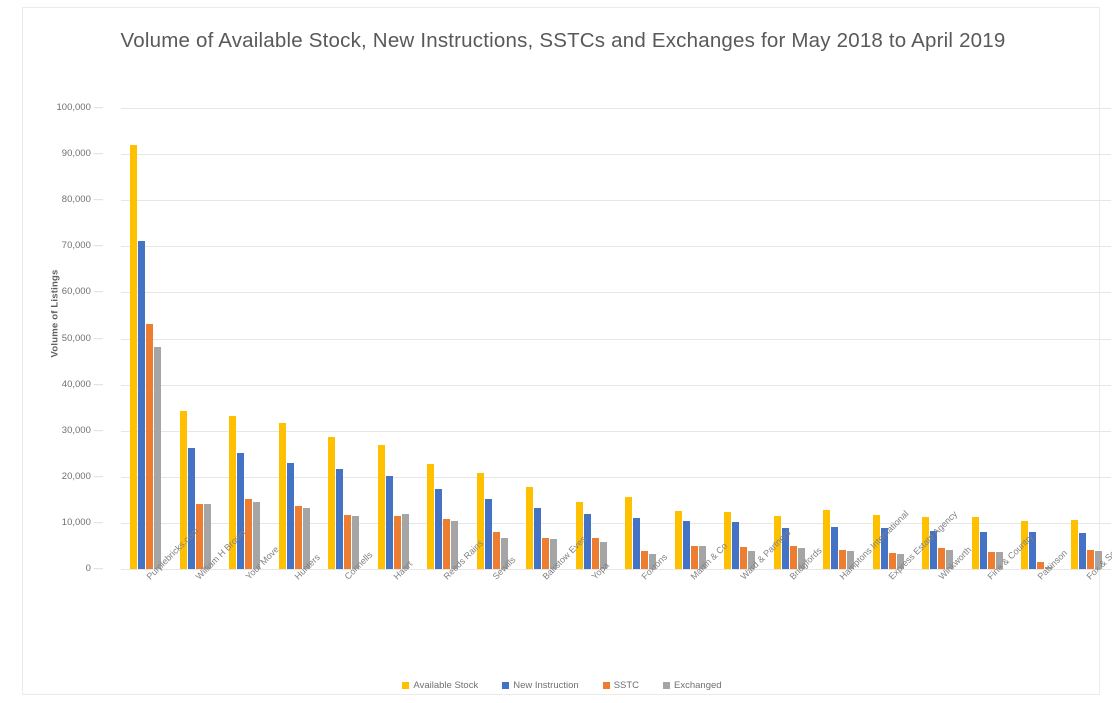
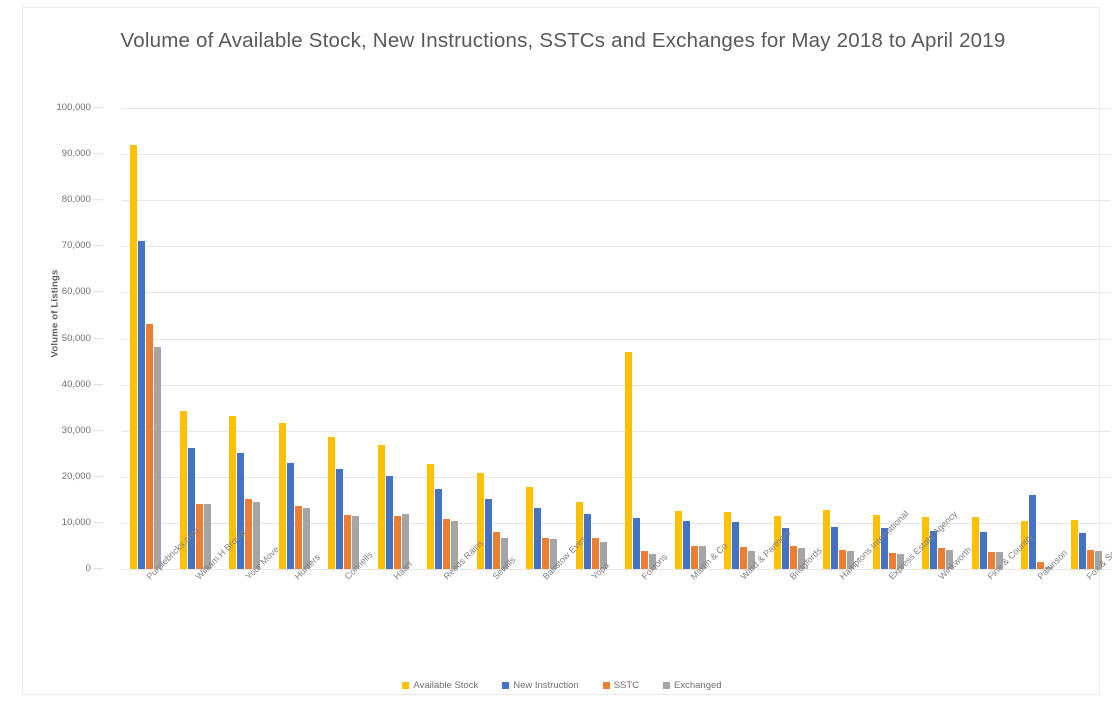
Available Stock/Foxtons: 16000 -> 47000
New Instruction/Pattinson: 8000 -> 16000
